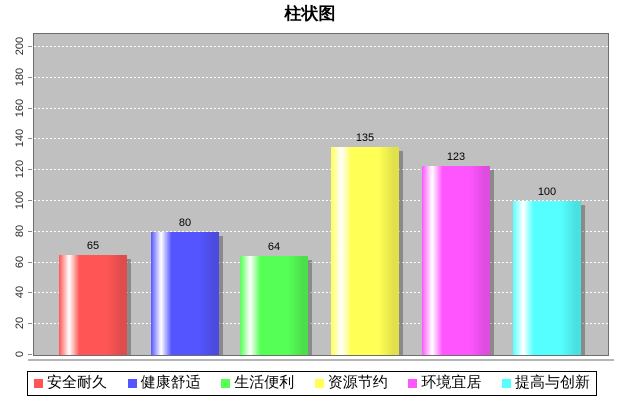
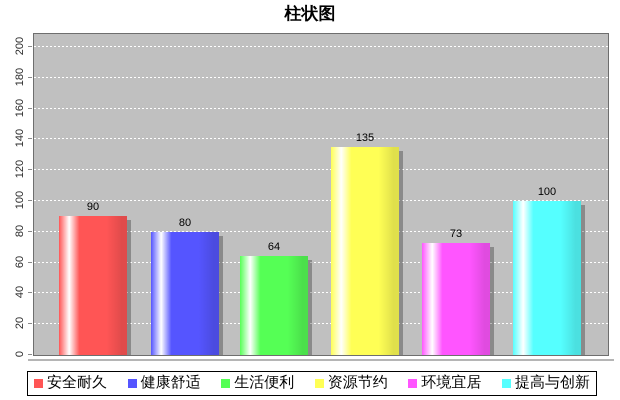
安全耐久: 65 -> 90
环境宜居: 123 -> 73
